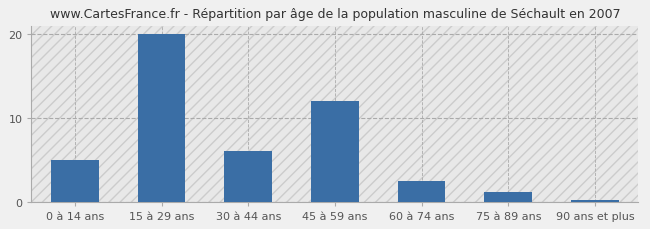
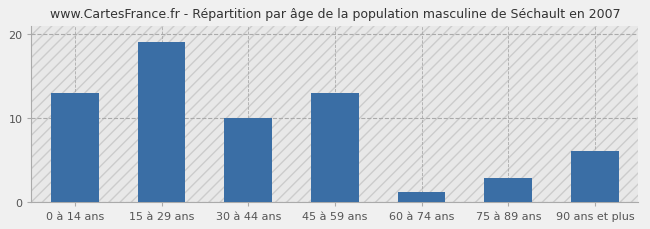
0 à 14 ans: 5.0 -> 13.0
15 à 29 ans: 20.0 -> 19.0
30 à 44 ans: 6.0 -> 10.0
45 à 59 ans: 12.0 -> 13.0
60 à 74 ans: 2.5 -> 1.2
75 à 89 ans: 1.2 -> 2.8
90 ans et plus: 0.2 -> 6.0
